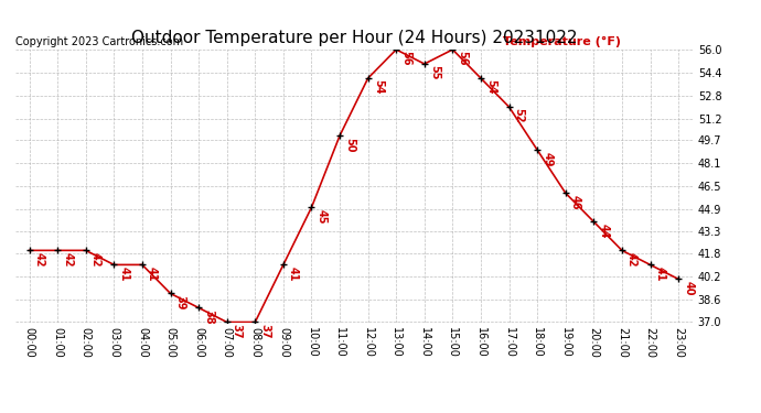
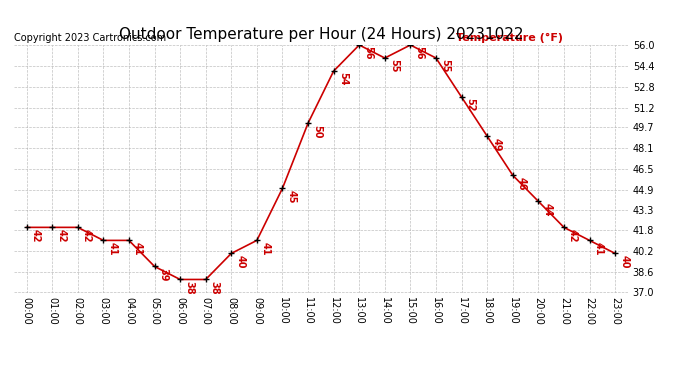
07:00: 37 -> 38
08:00: 37 -> 40
16:00: 54 -> 55
